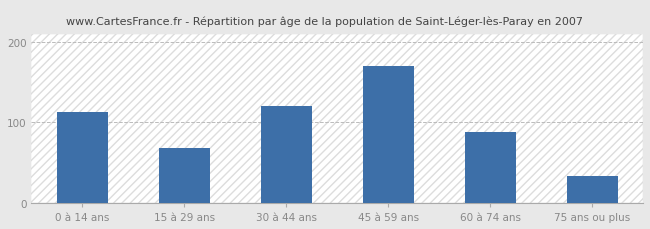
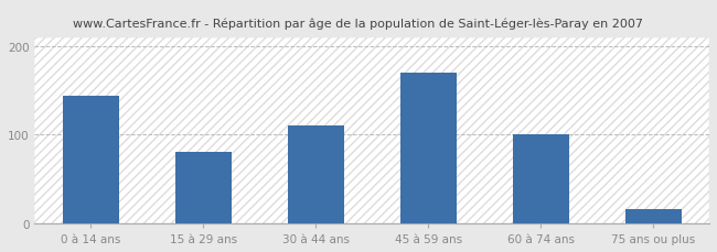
0 à 14 ans: 113 -> 144
15 à 29 ans: 68 -> 80
30 à 44 ans: 120 -> 110
60 à 74 ans: 88 -> 100
75 ans ou plus: 33 -> 16
